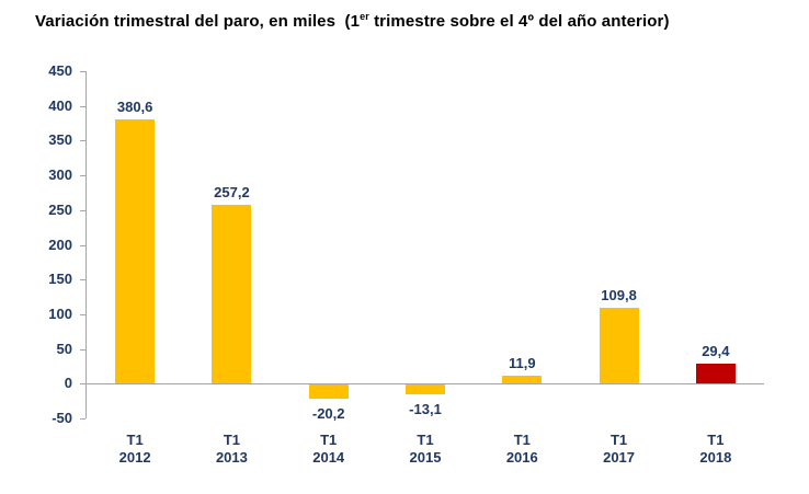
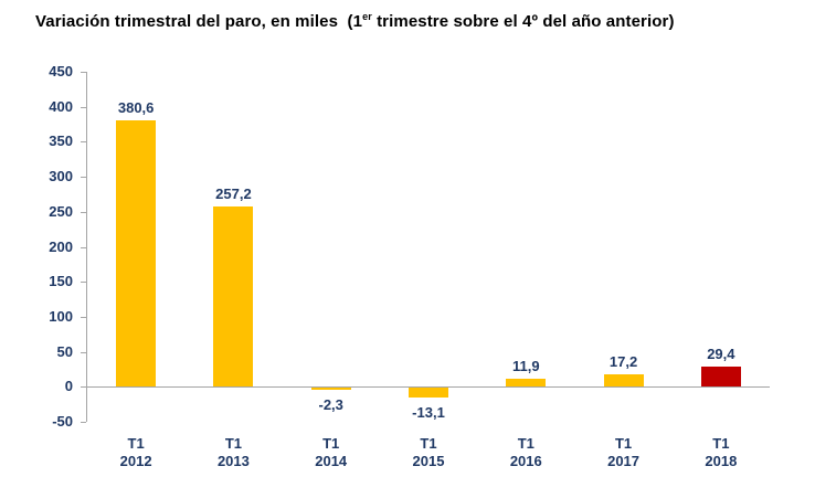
T1 2014: -20,2 -> -2,3
T1 2017: 109,8 -> 17,2
